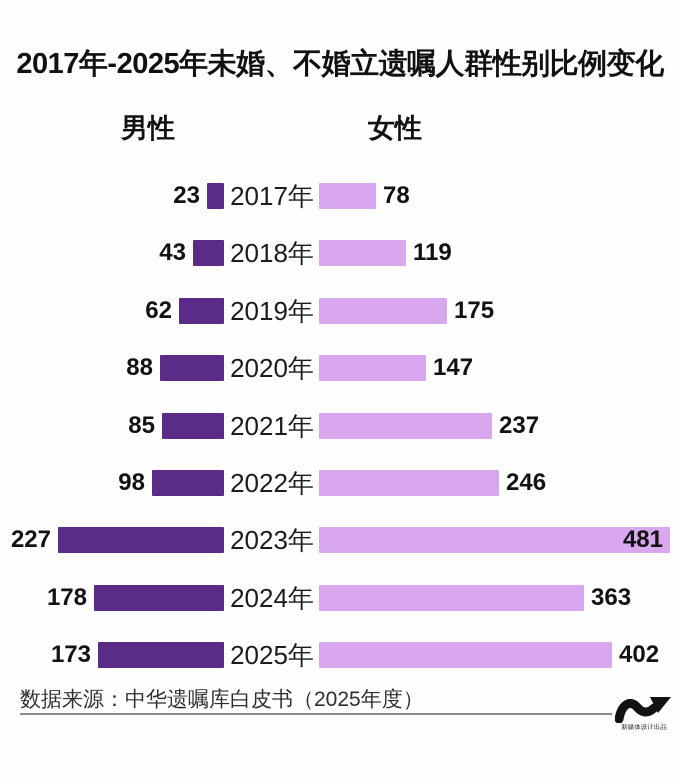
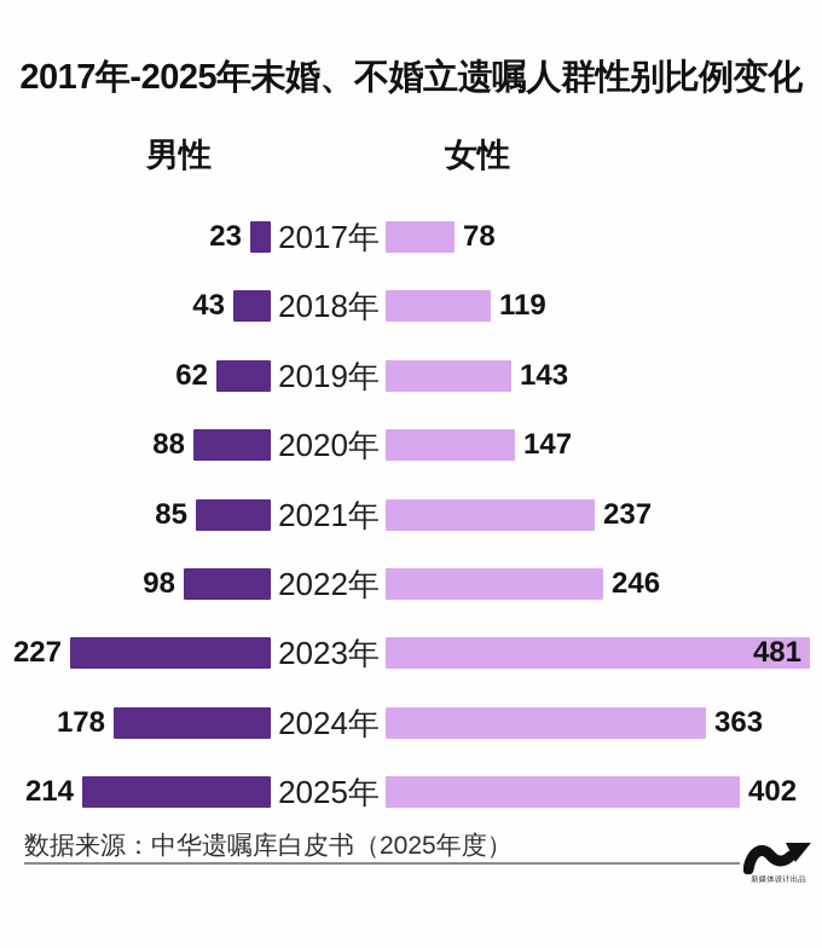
女性/2019年: 175 -> 143
男性/2025年: 173 -> 214
